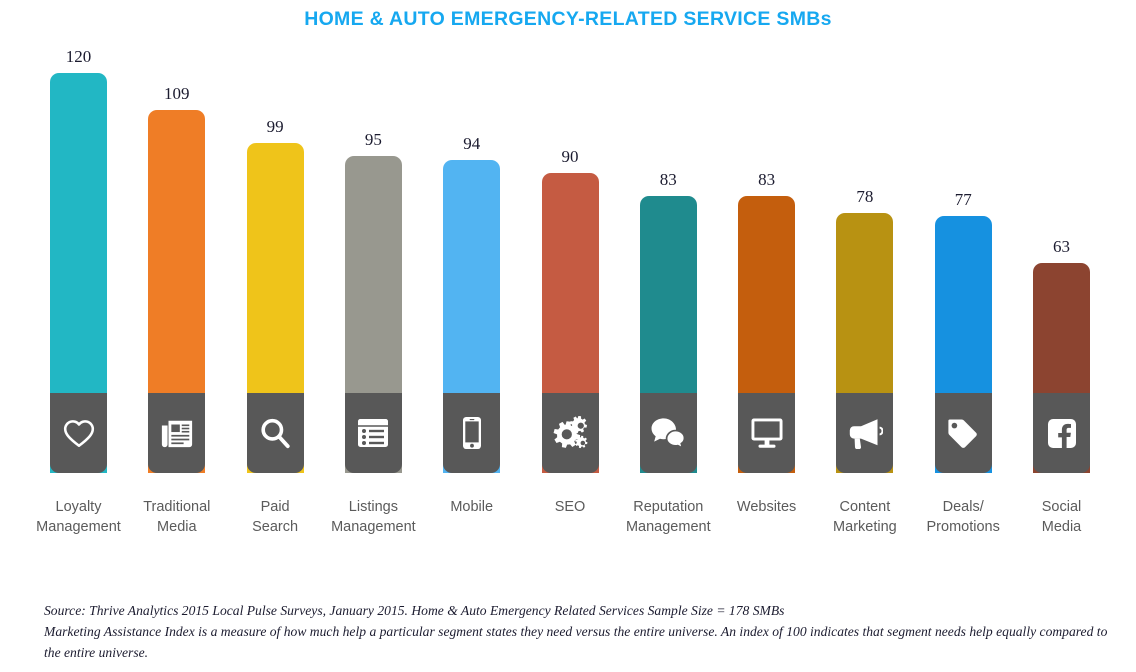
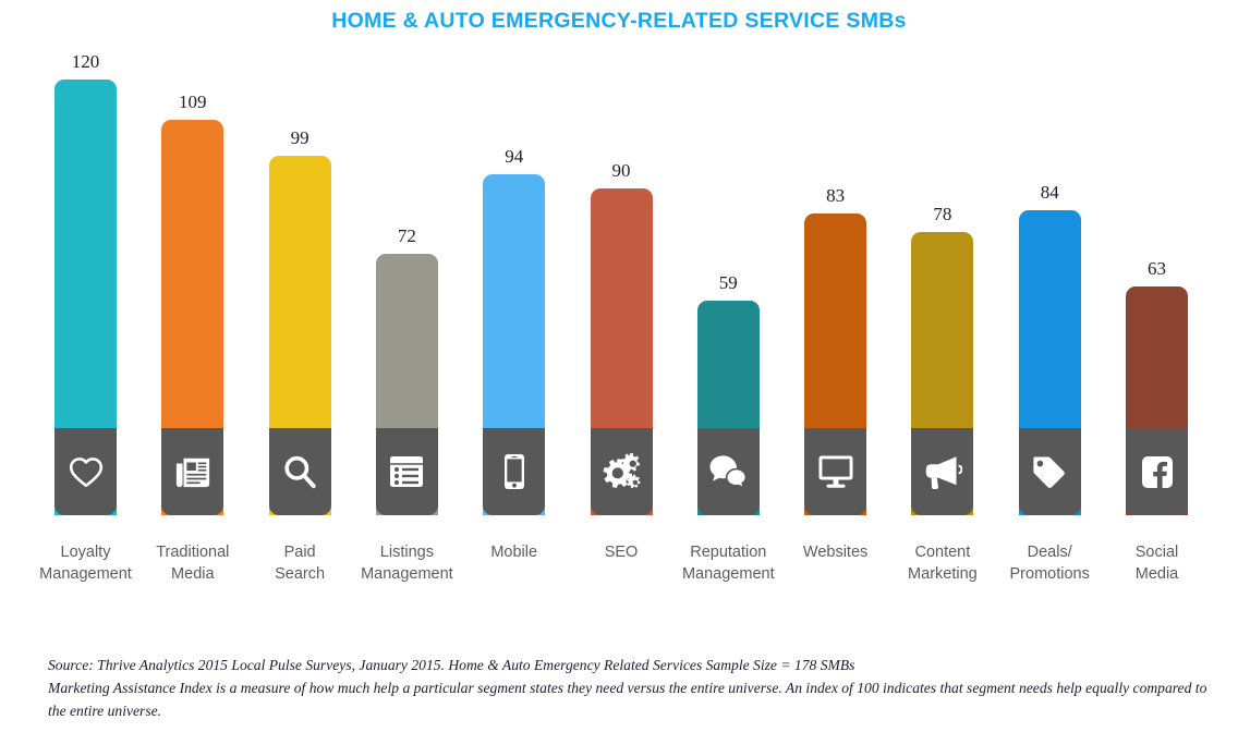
Listings Management: 95 -> 72
Reputation Management: 83 -> 59
Deals/ Promotions: 77 -> 84
